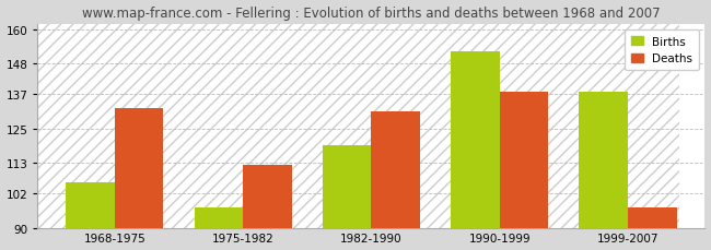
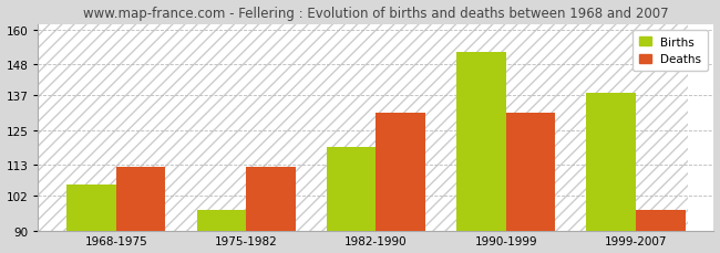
Deaths/1968-1975: 132 -> 112
Deaths/1990-1999: 138 -> 131
